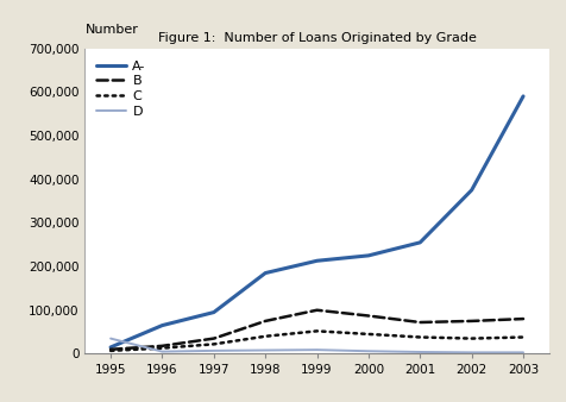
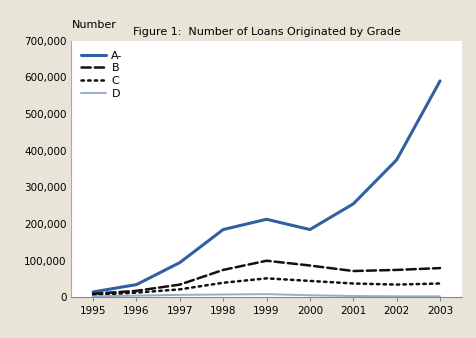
D/1995: 35,000 -> 3,000
A-/1996: 65,000 -> 35,000
A-/2000: 225,000 -> 185,000
